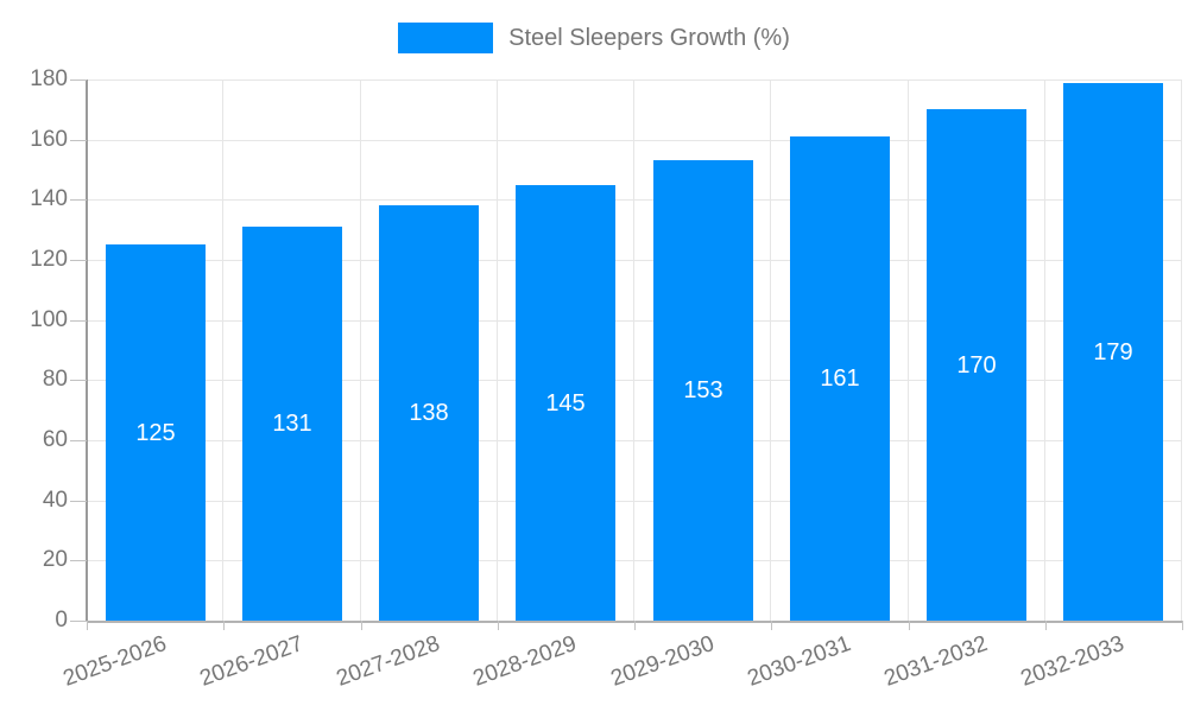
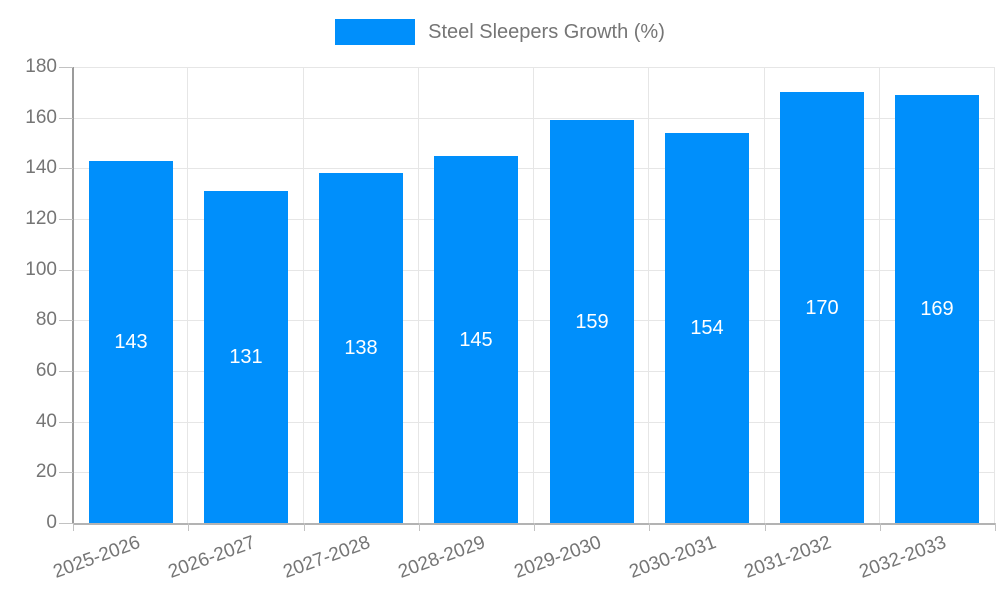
2025-2026: 125 -> 143
2029-2030: 153 -> 159
2030-2031: 161 -> 154
2032-2033: 179 -> 169
